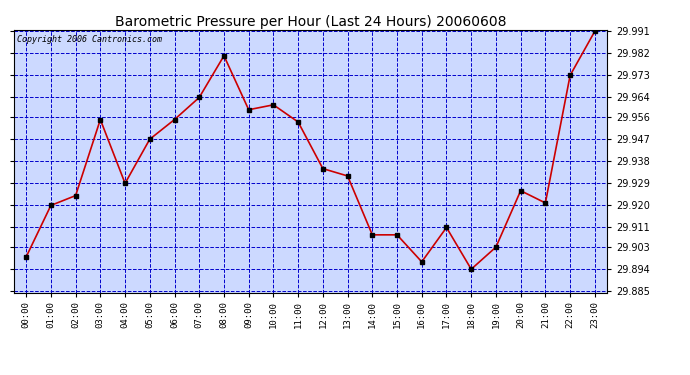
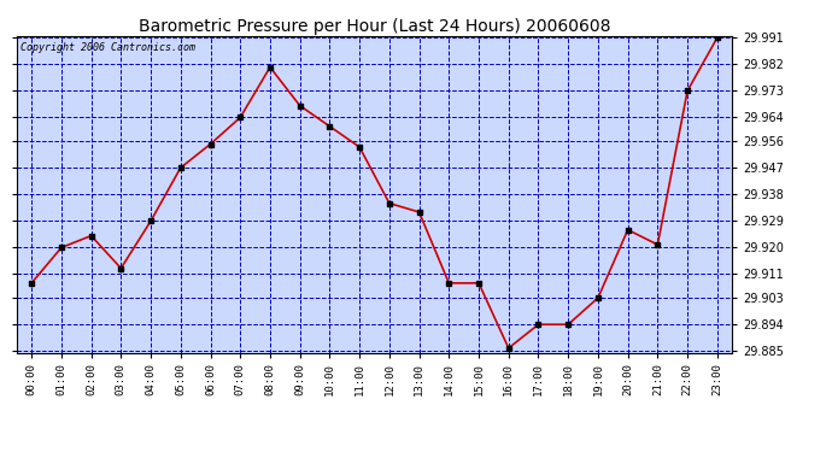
00:00: 29.899 -> 29.908
03:00: 29.955 -> 29.913
09:00: 29.959 -> 29.968
16:00: 29.897 -> 29.886
17:00: 29.911 -> 29.894
